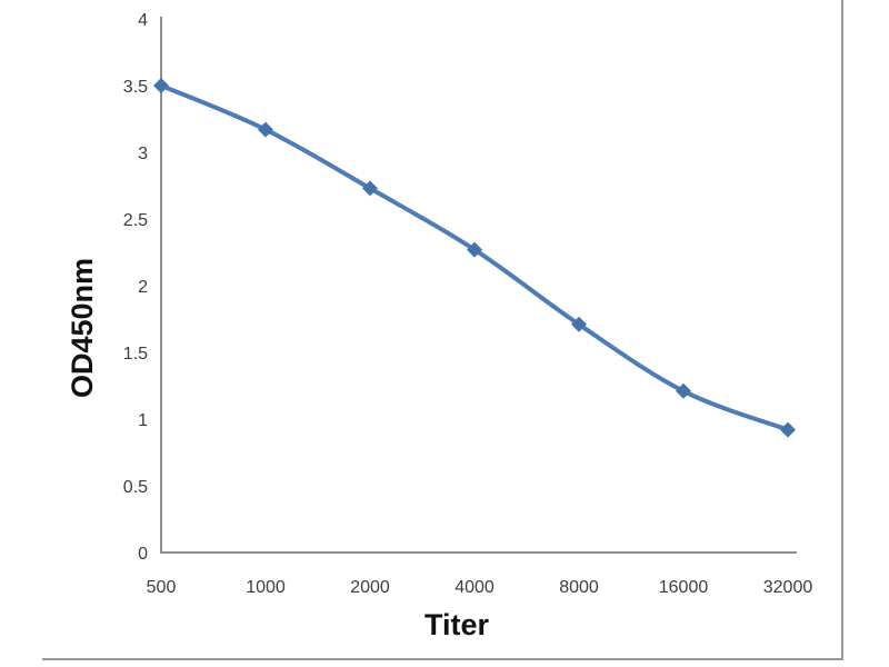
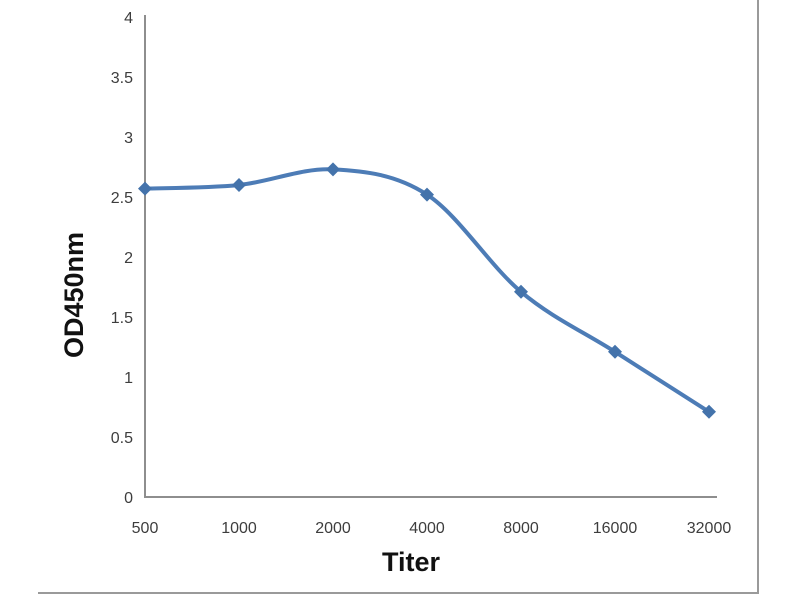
500: 3.50 -> 2.57
1000: 3.17 -> 2.60
4000: 2.27 -> 2.52
32000: 0.92 -> 0.71
